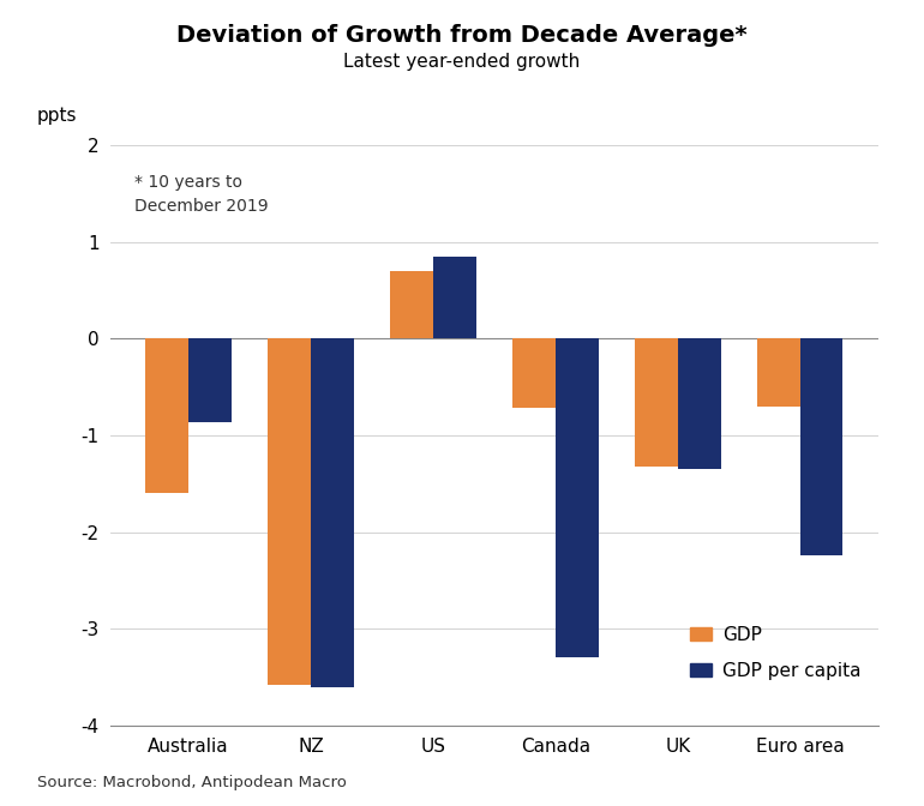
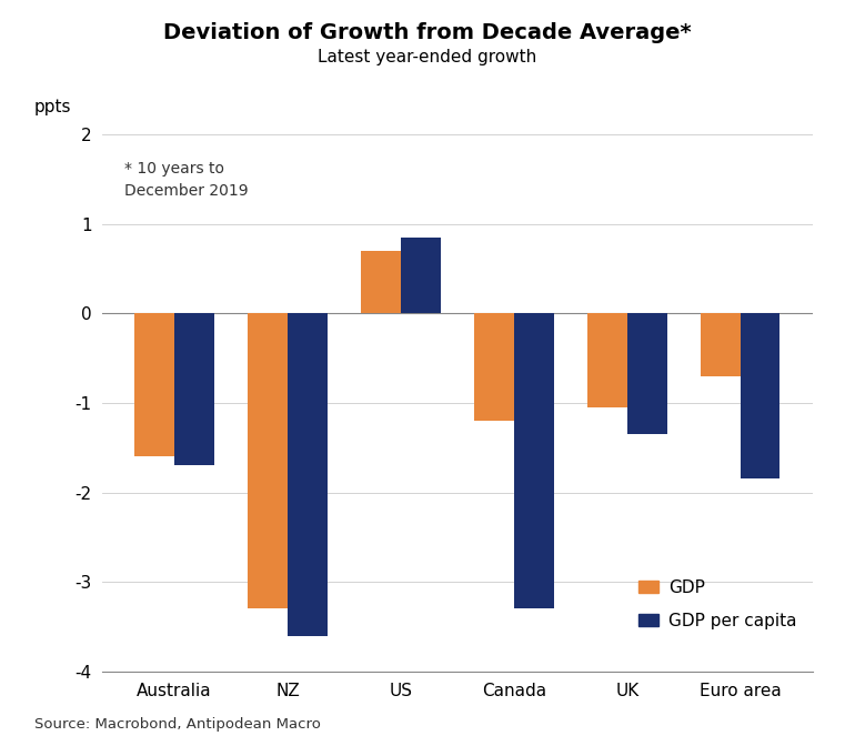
GDP per capita/Australia: -0.86 -> -1.70
GDP/NZ: -3.58 -> -3.30
GDP/Canada: -0.72 -> -1.20
GDP/UK: -1.32 -> -1.05
GDP per capita/Euro area: -2.24 -> -1.85
